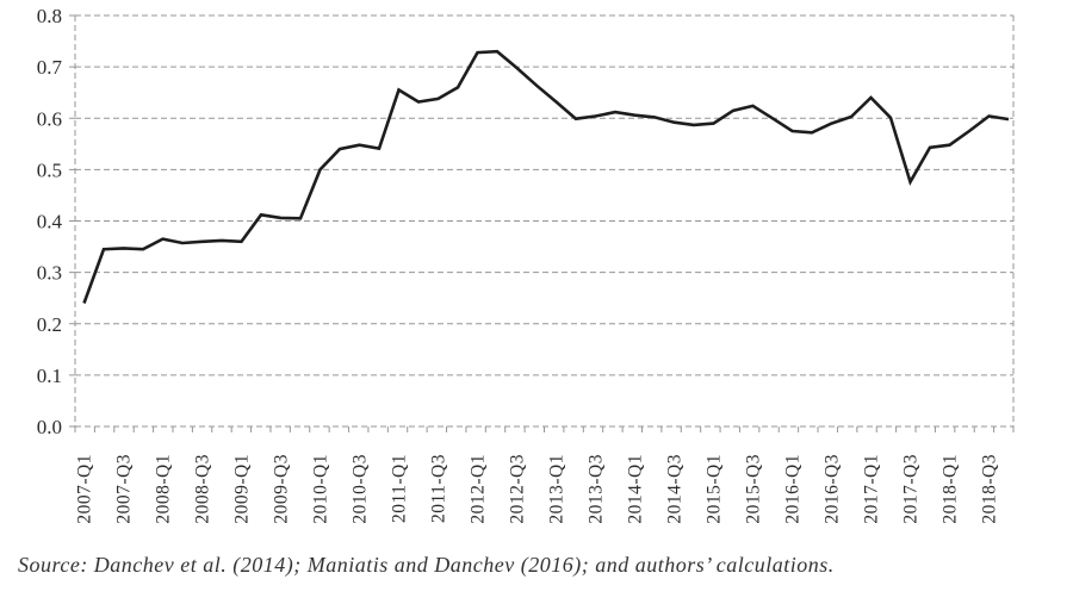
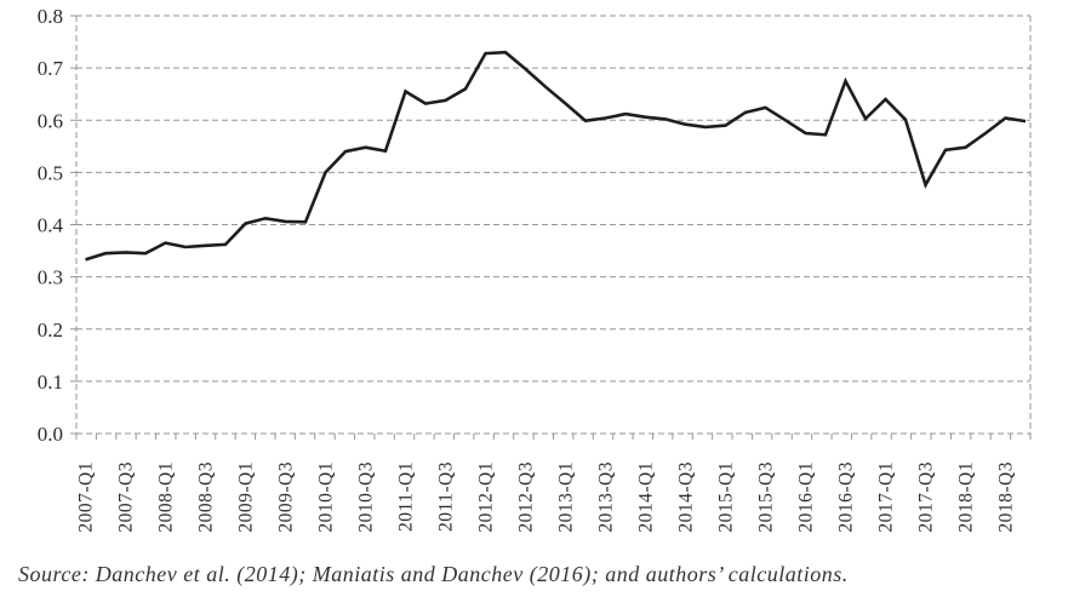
2007-Q1: 0.24 -> 0.33
2009-Q1: 0.36 -> 0.40
2016-Q3: 0.59 -> 0.68
